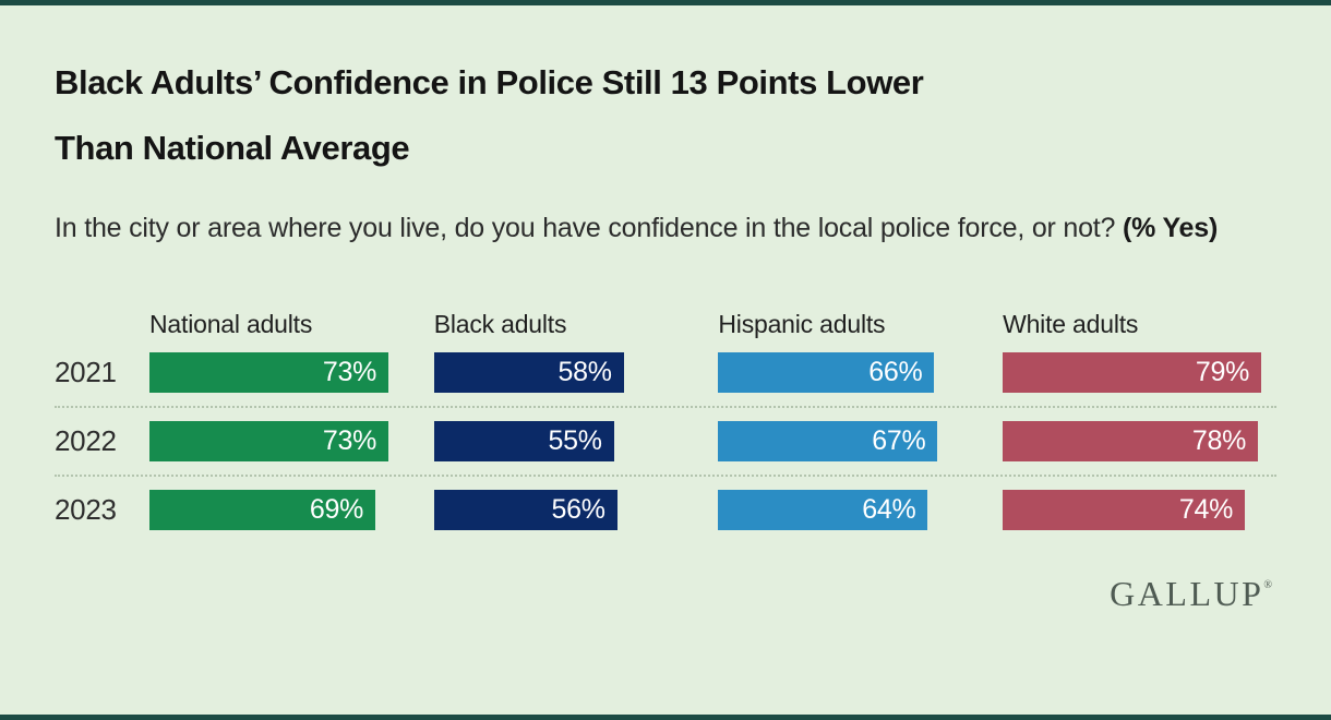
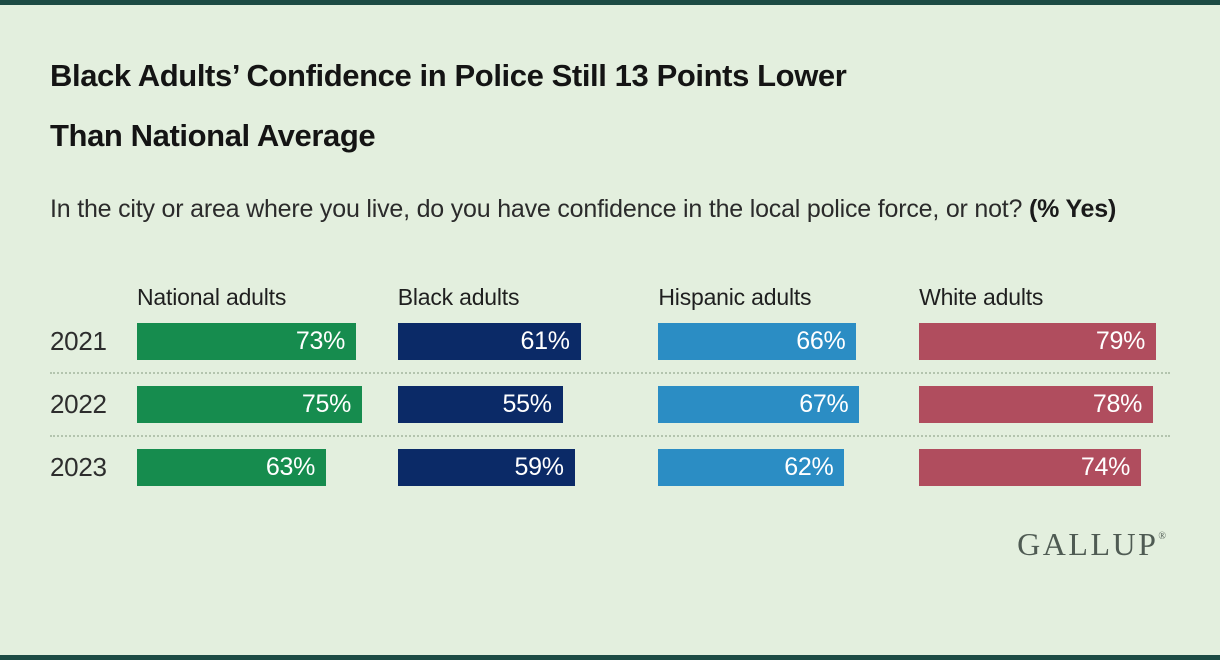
Black adults/2021: 58% -> 61%
National adults/2022: 73% -> 75%
National adults/2023: 69% -> 63%
Black adults/2023: 56% -> 59%
Hispanic adults/2023: 64% -> 62%
